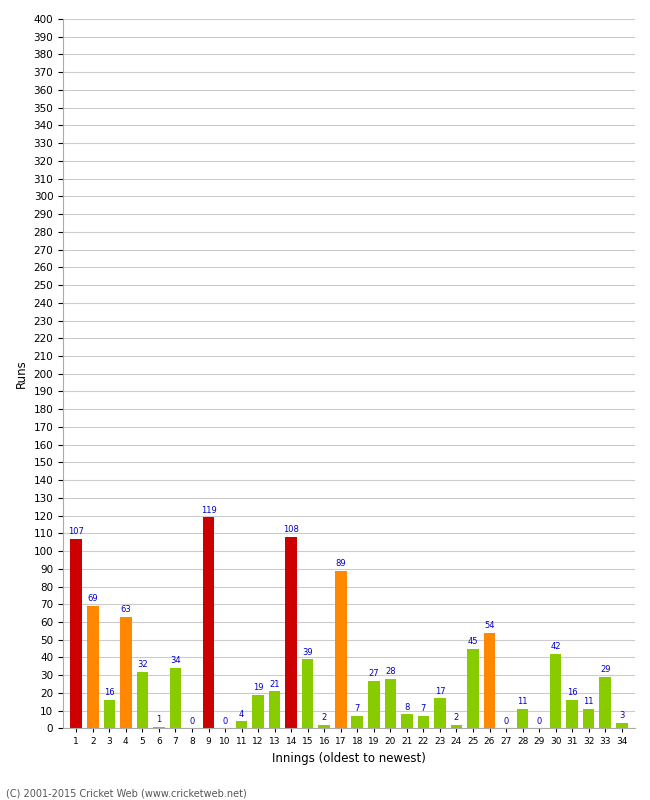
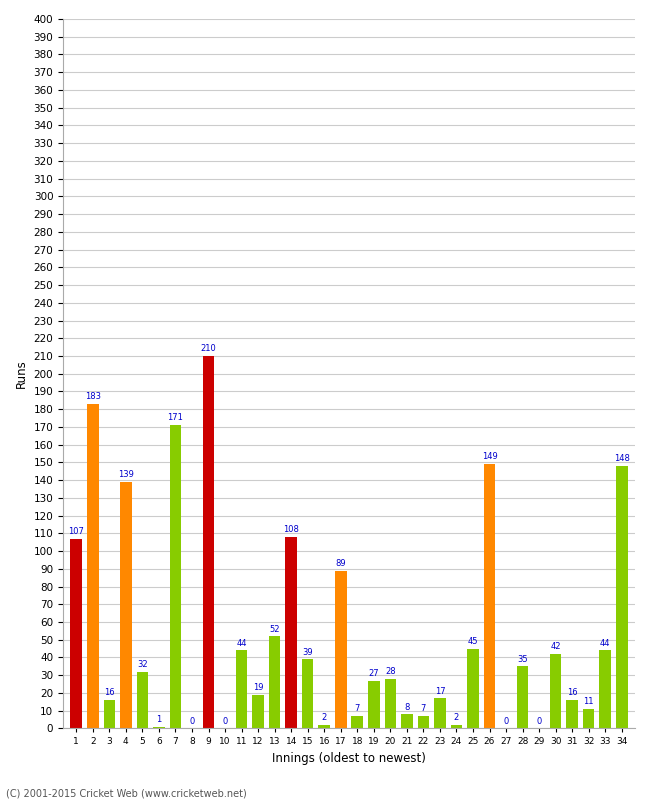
2: 69 -> 183
4: 63 -> 139
7: 34 -> 171
9: 119 -> 210
11: 4 -> 44
13: 21 -> 52
26: 54 -> 149
28: 11 -> 35
33: 29 -> 44
34: 3 -> 148
